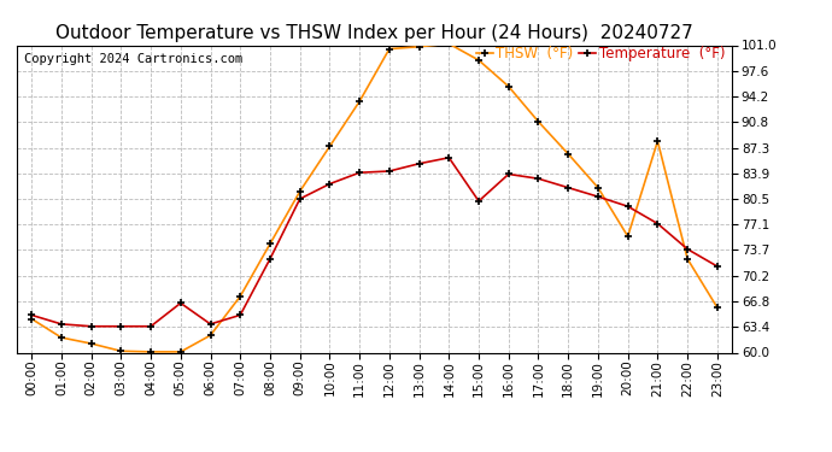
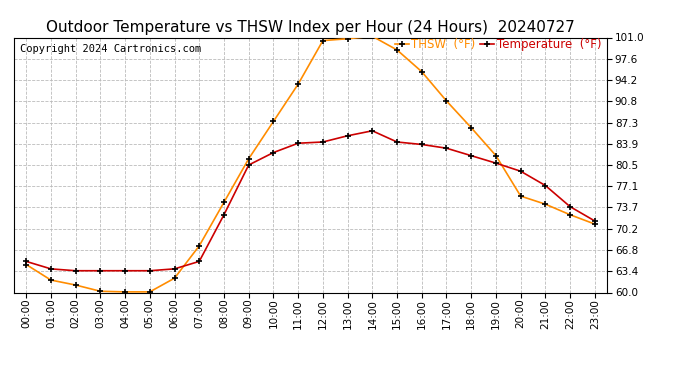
Temperature (°F)/05:00: 66.6 -> 63.5
Temperature (°F)/15:00: 80.2 -> 84.2
THSW (°F)/21:00: 88.2 -> 74.2
THSW (°F)/23:00: 66.0 -> 71.0
